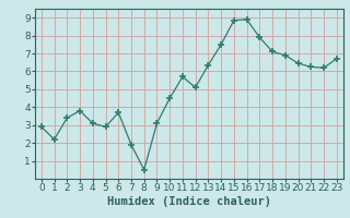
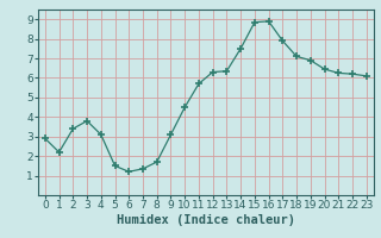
5: 2.9 -> 1.5
6: 3.7 -> 1.2
7: 1.9 -> 1.4
8: 0.5 -> 1.7
12: 5.1 -> 6.3
23: 6.7 -> 6.1
